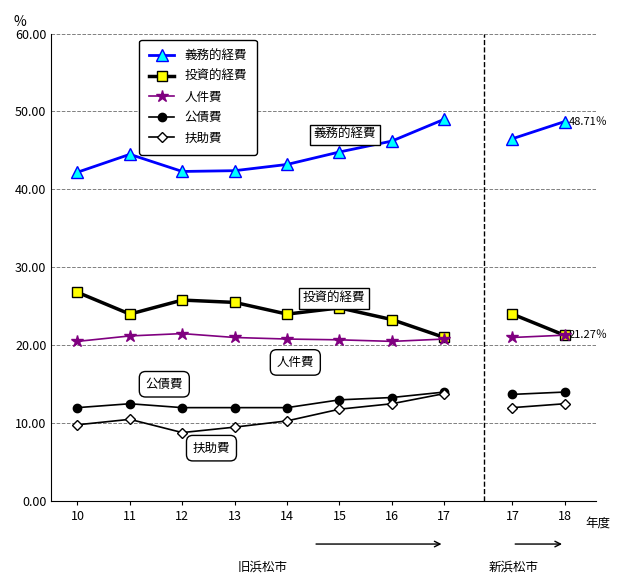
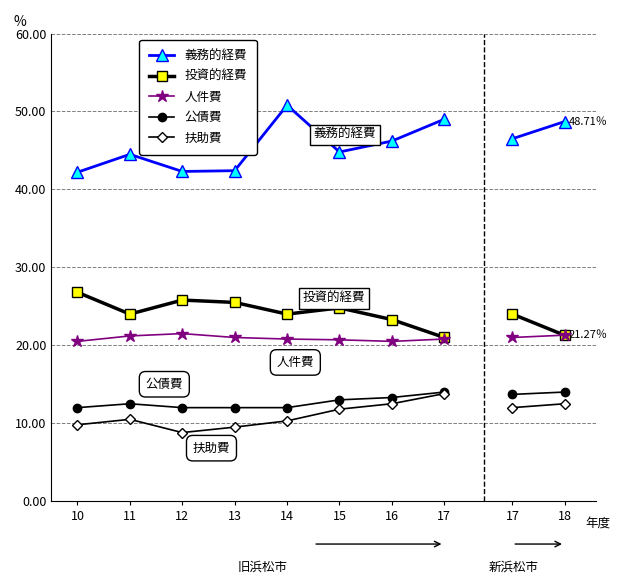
義務的経費/14: 43.2 -> 50.8
